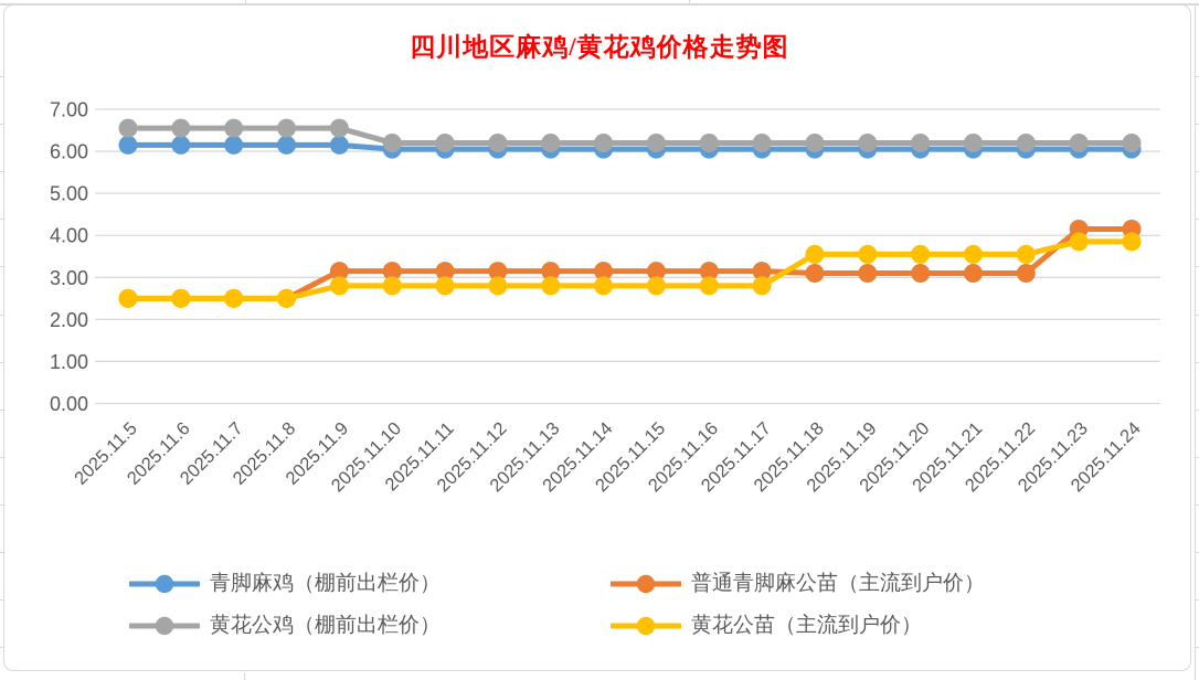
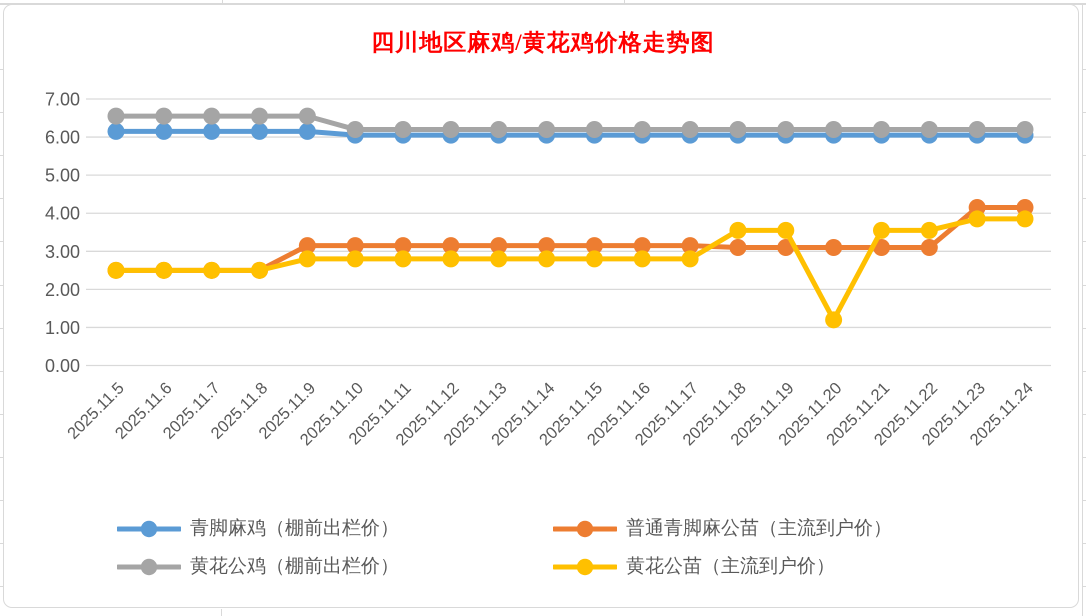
黄花公苗（主流到户价）/2025.11.20: 3.5 -> 1.2
